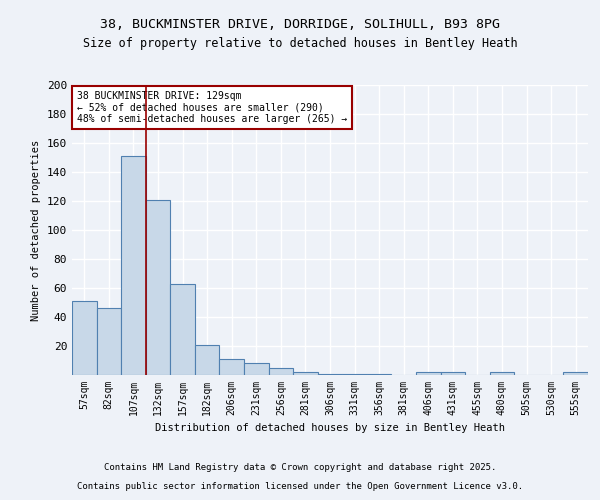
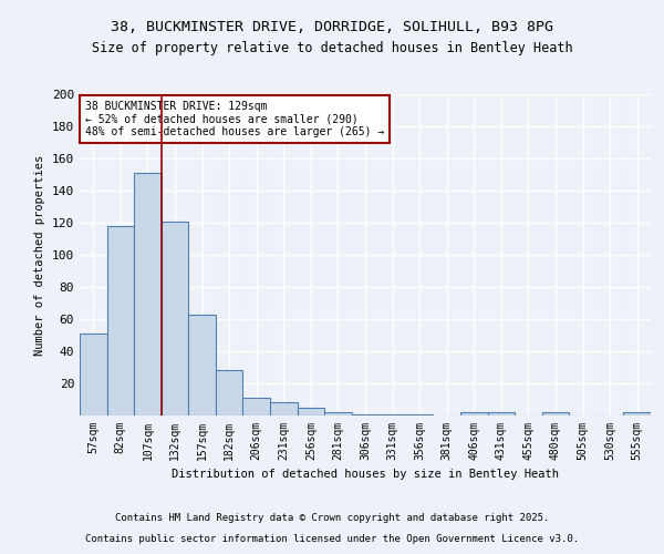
82sqm: 46 -> 118
182sqm: 21 -> 28
